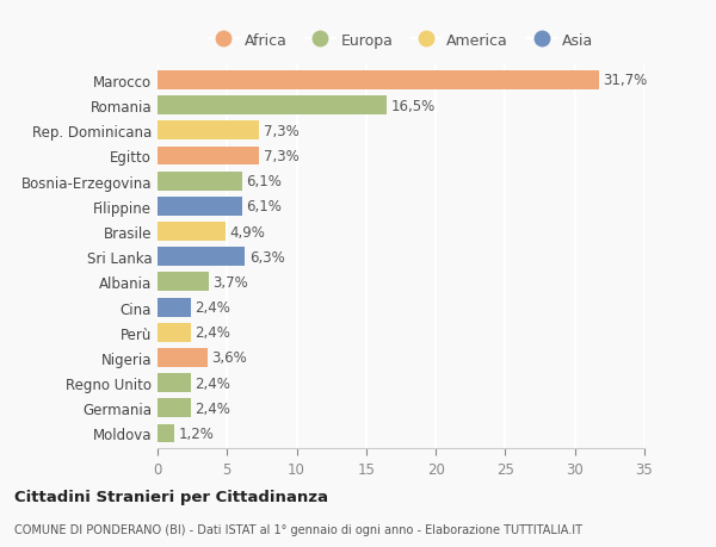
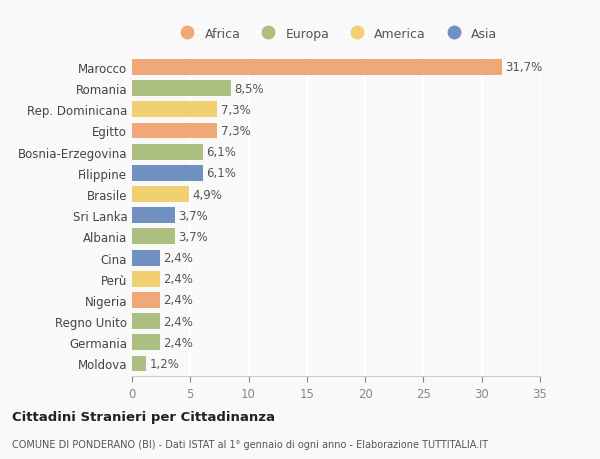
Romania: 16,5% -> 8,5%
Sri Lanka: 6,3% -> 3,7%
Nigeria: 3,6% -> 2,4%
